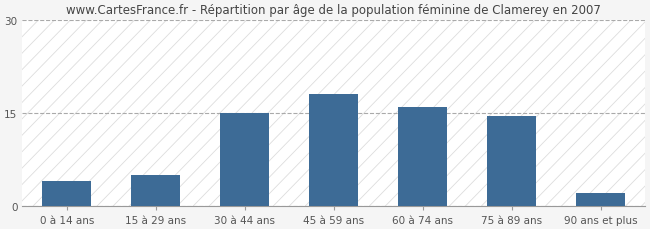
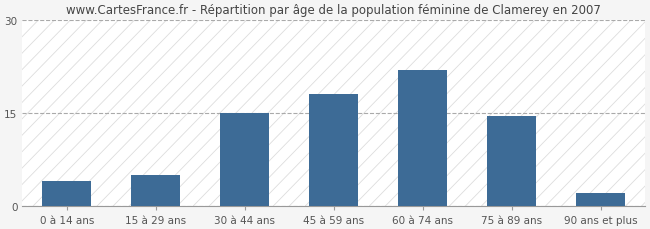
60 à 74 ans: 16.0 -> 22.0
